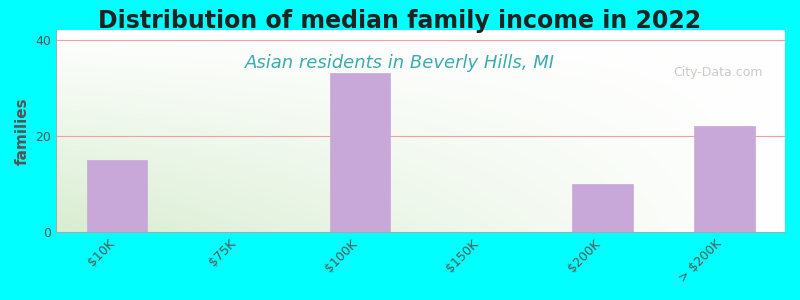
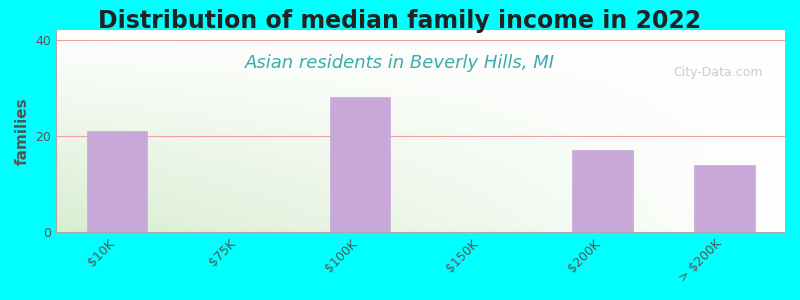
$10K: 15 -> 21
$100K: 33 -> 28
$200K: 10 -> 17
> $200K: 22 -> 14
